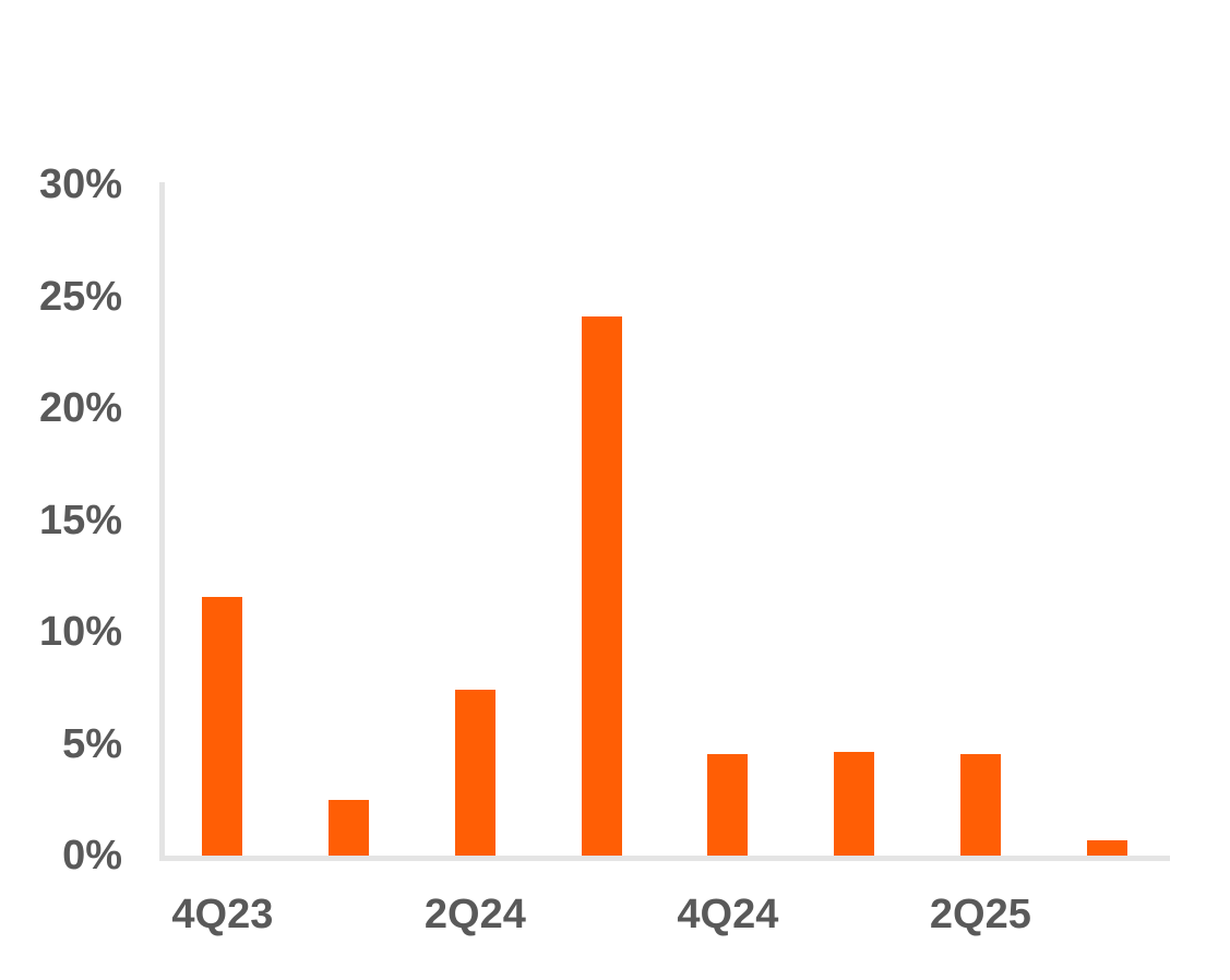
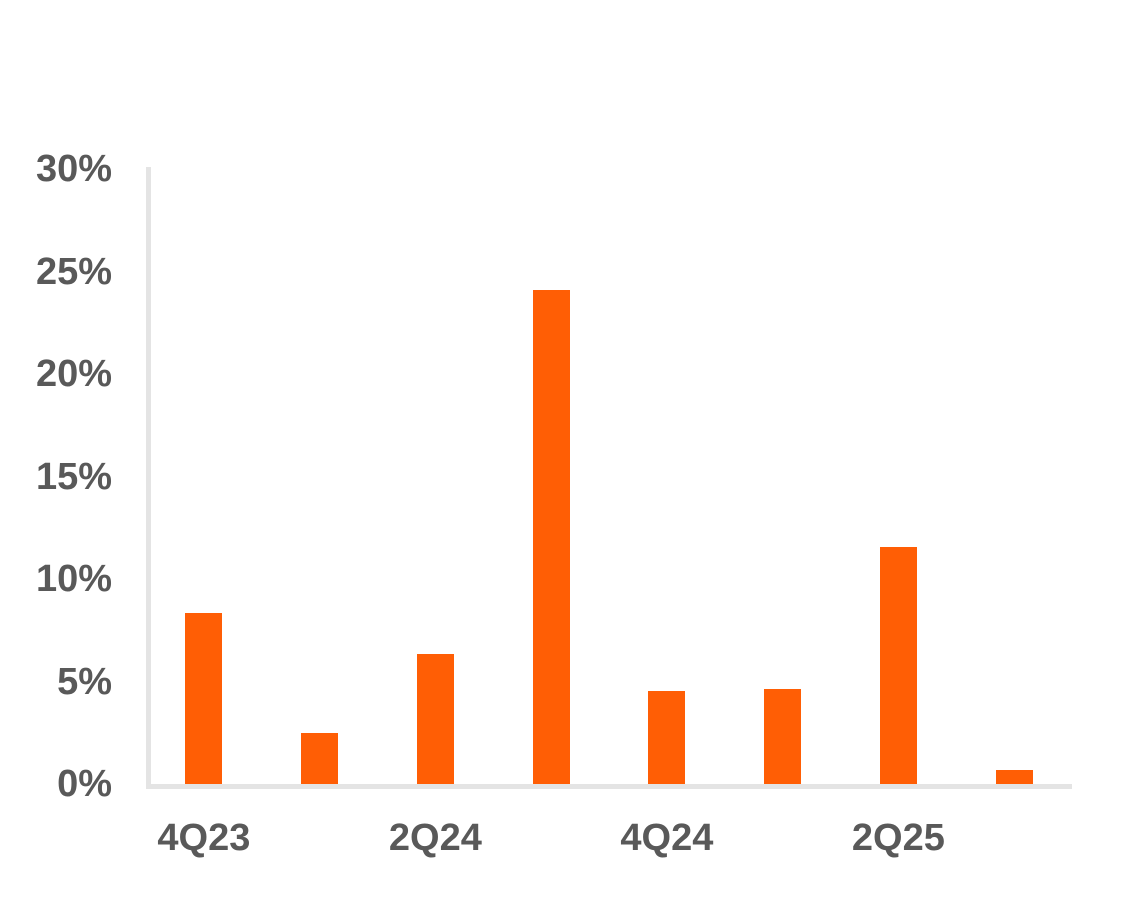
4Q23: 11.5% -> 8.3%
2Q24: 7.4% -> 6.3%
2Q25: 4.5% -> 11.5%
